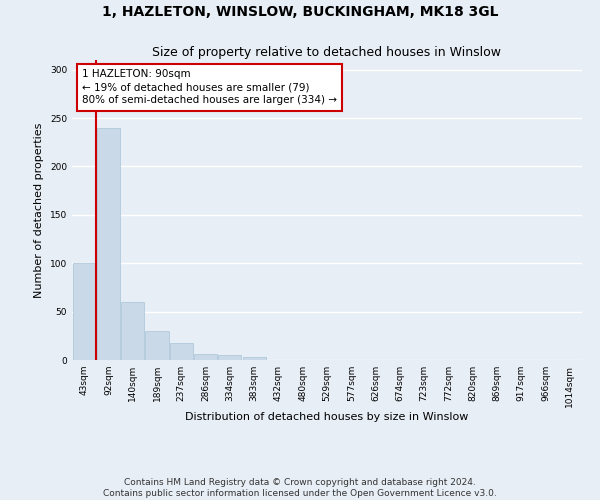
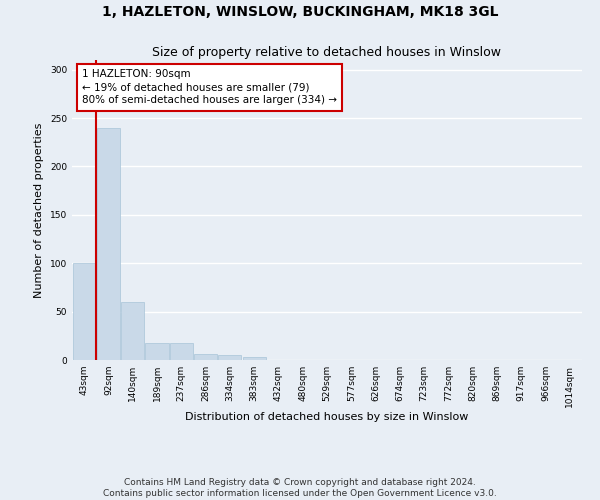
189sqm: 30 -> 18
